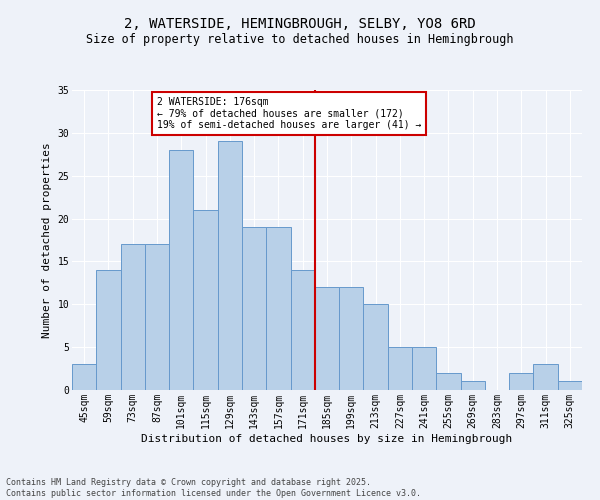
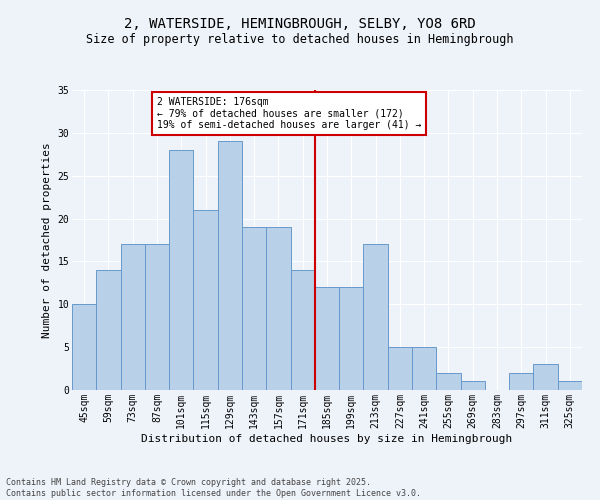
45sqm: 3 -> 10
213sqm: 10 -> 17
